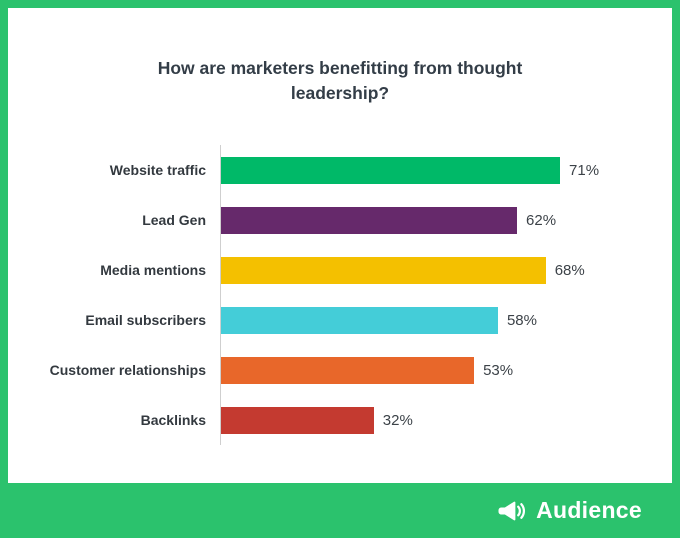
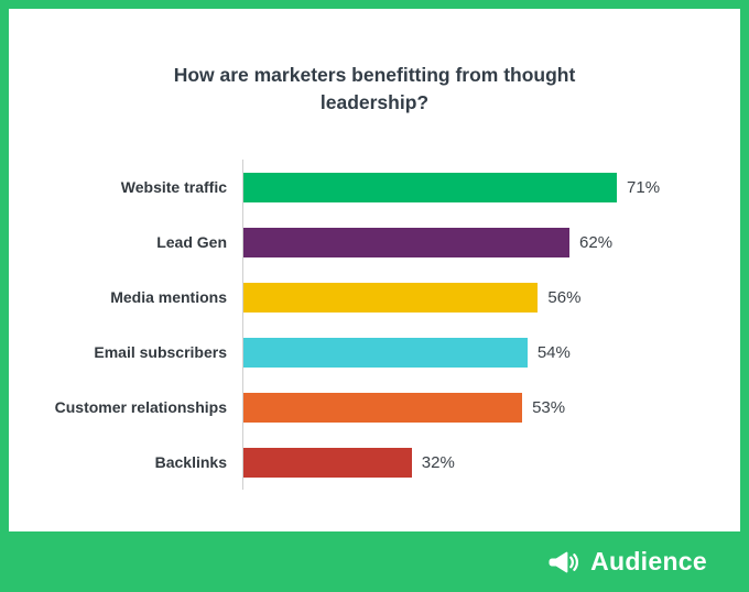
Media mentions: 68% -> 56%
Email subscribers: 58% -> 54%
